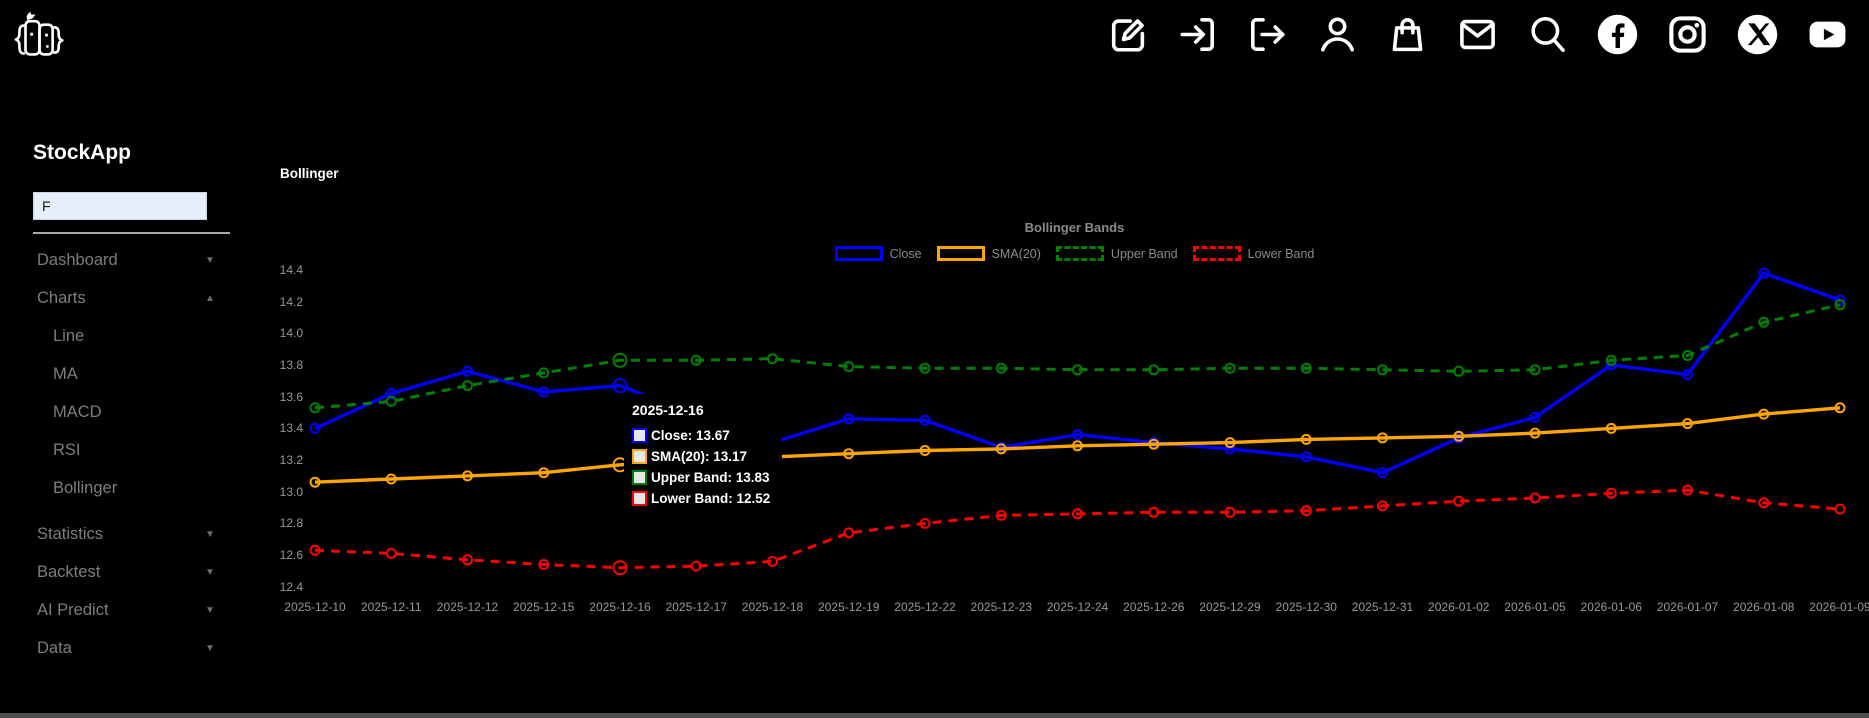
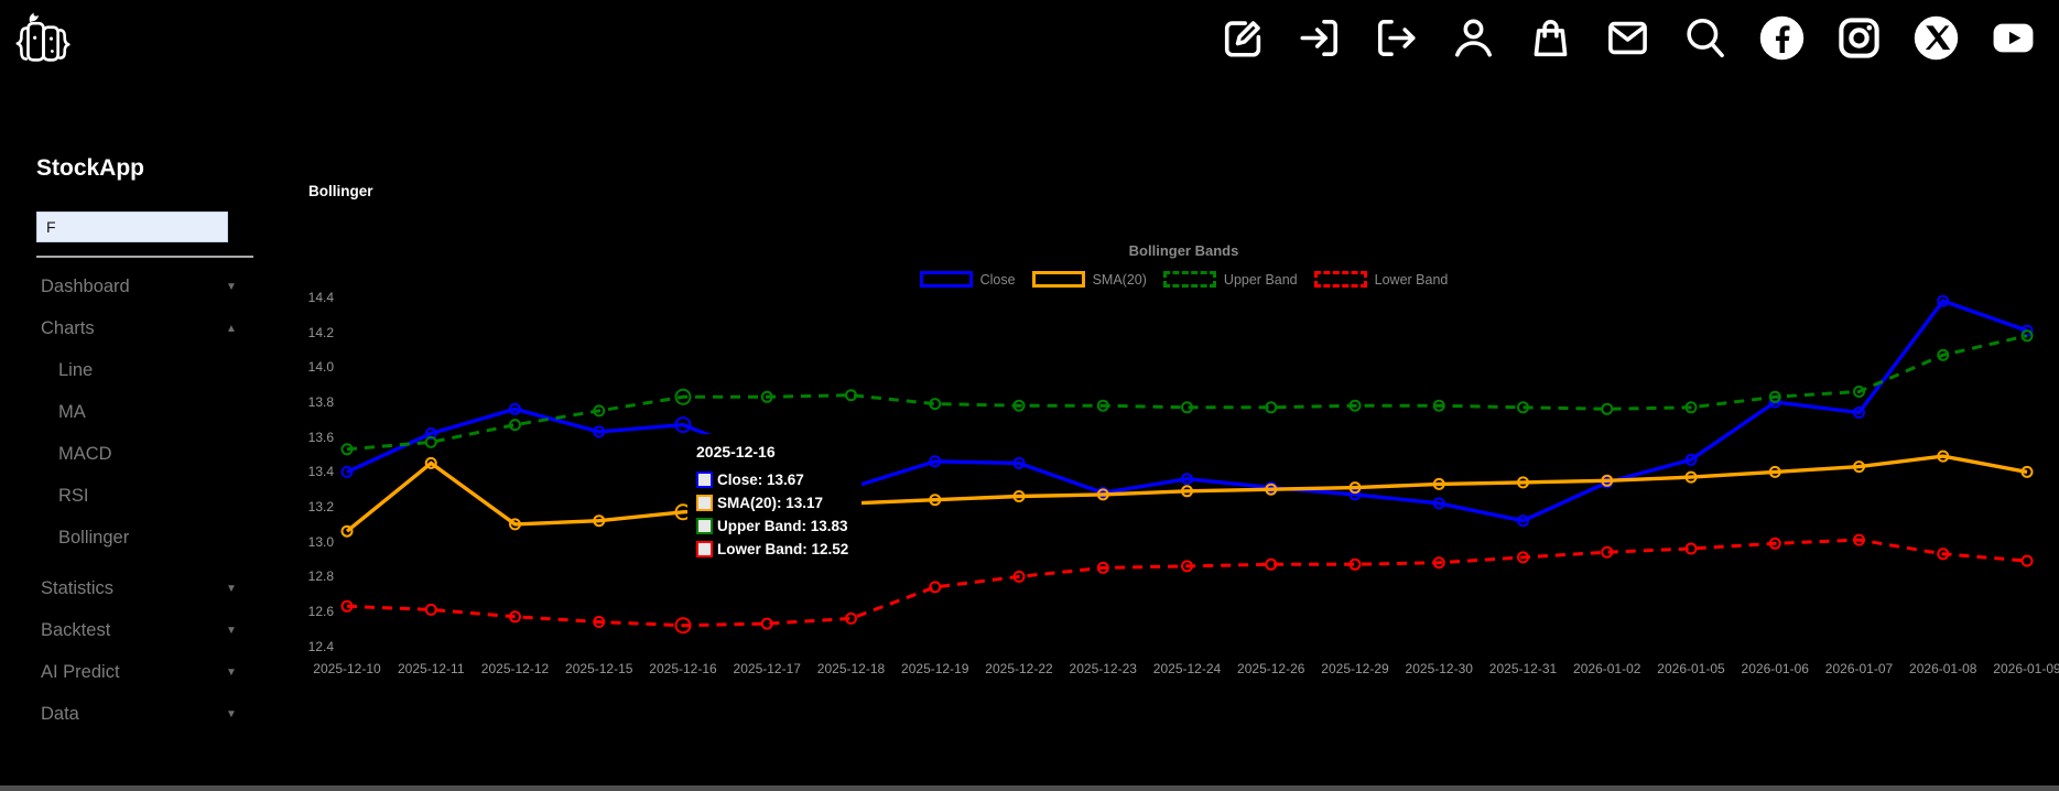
SMA(20)/2025-12-11: 13.08 -> 13.45
SMA(20)/2026-01-09: 13.53 -> 13.40
